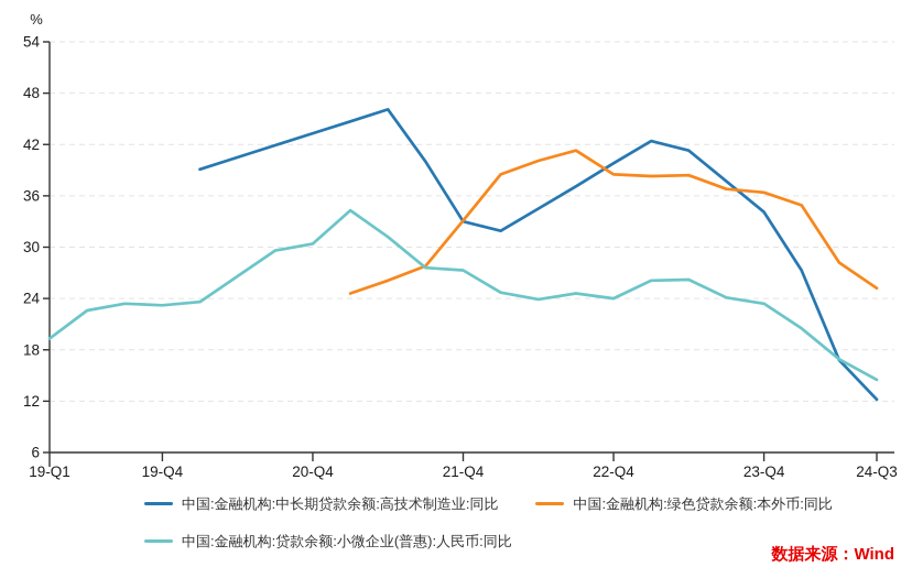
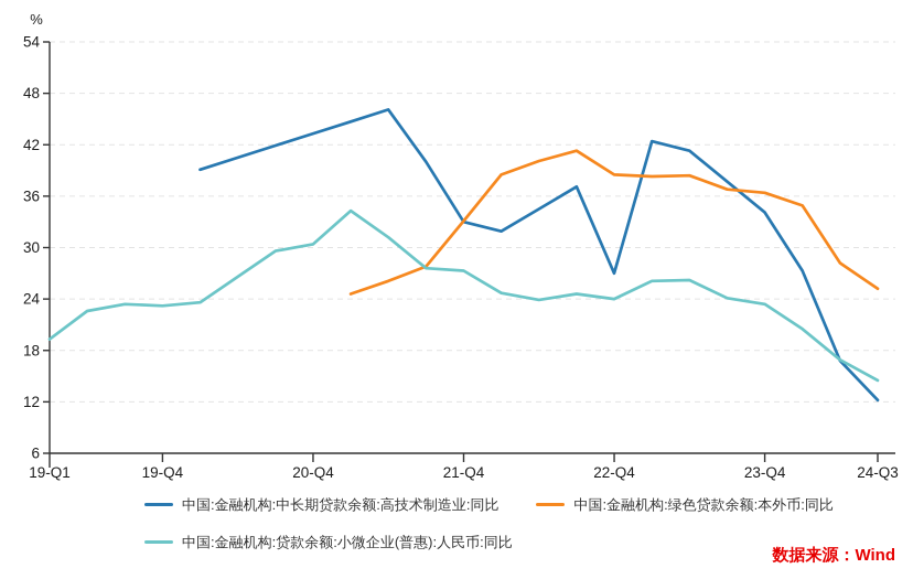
中国:金融机构:中长期贷款余额:高技术制造业:同比/22-Q4: 40 -> 27
